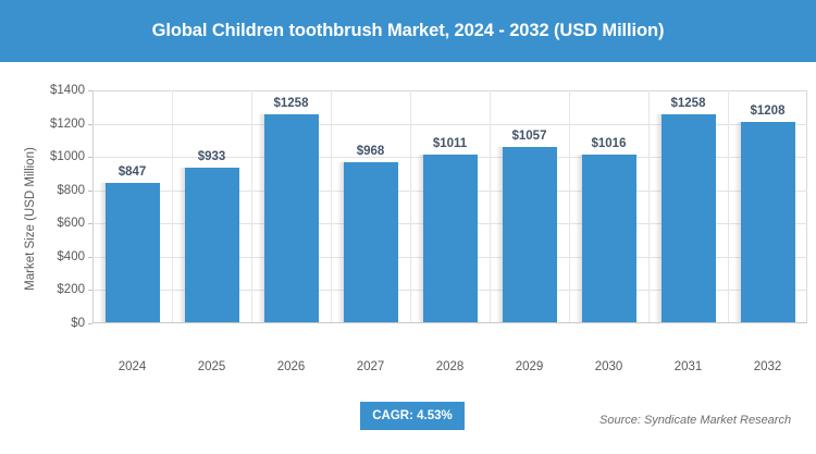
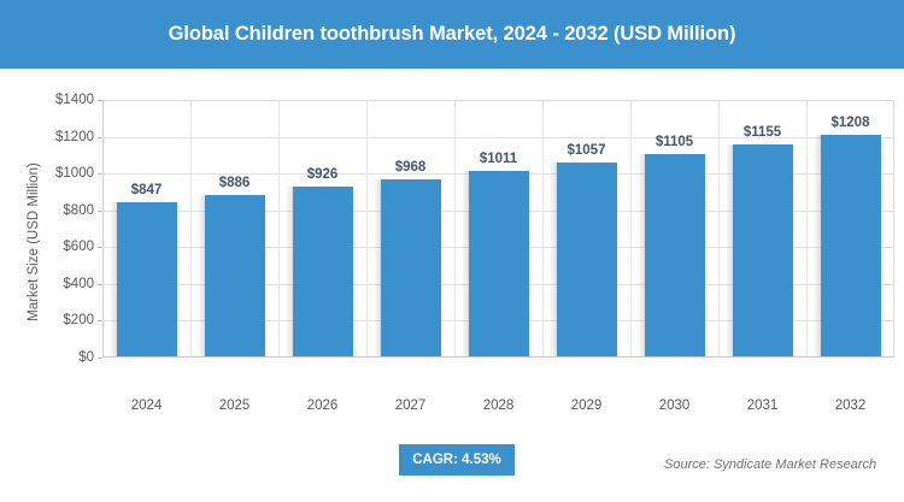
2025: $933 -> $886
2026: $1258 -> $926
2030: $1016 -> $1105
2031: $1258 -> $1155
